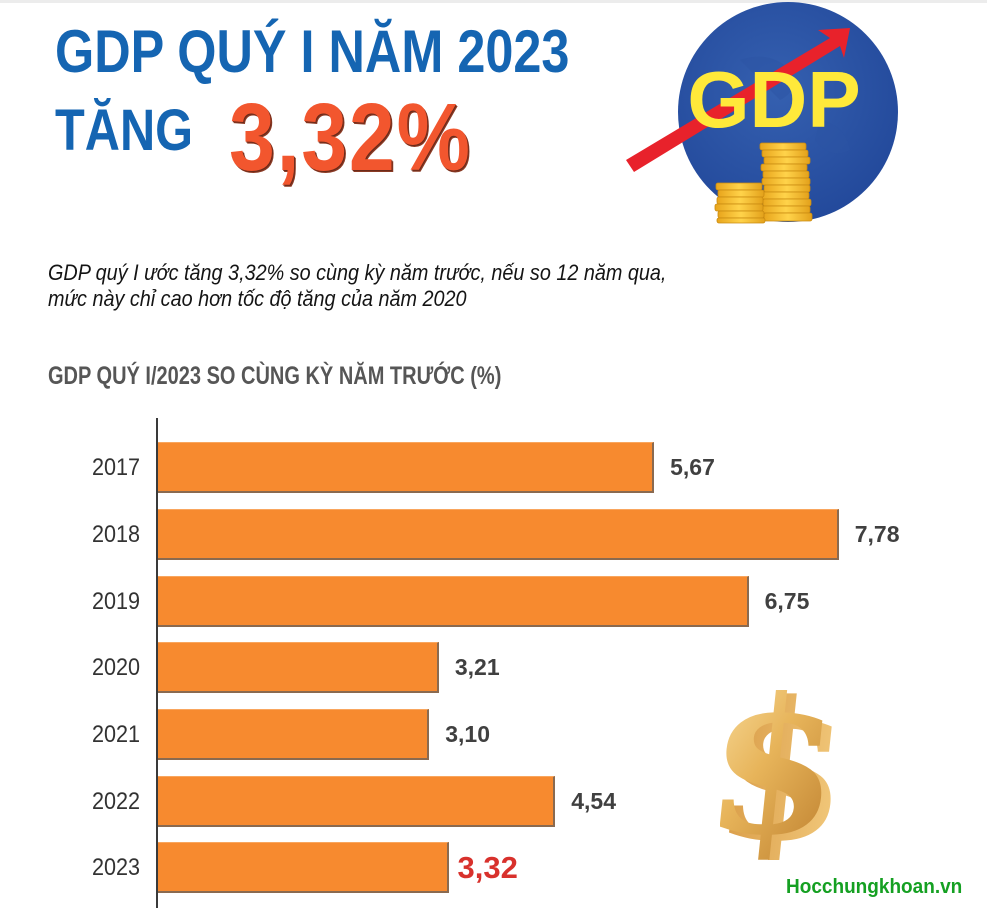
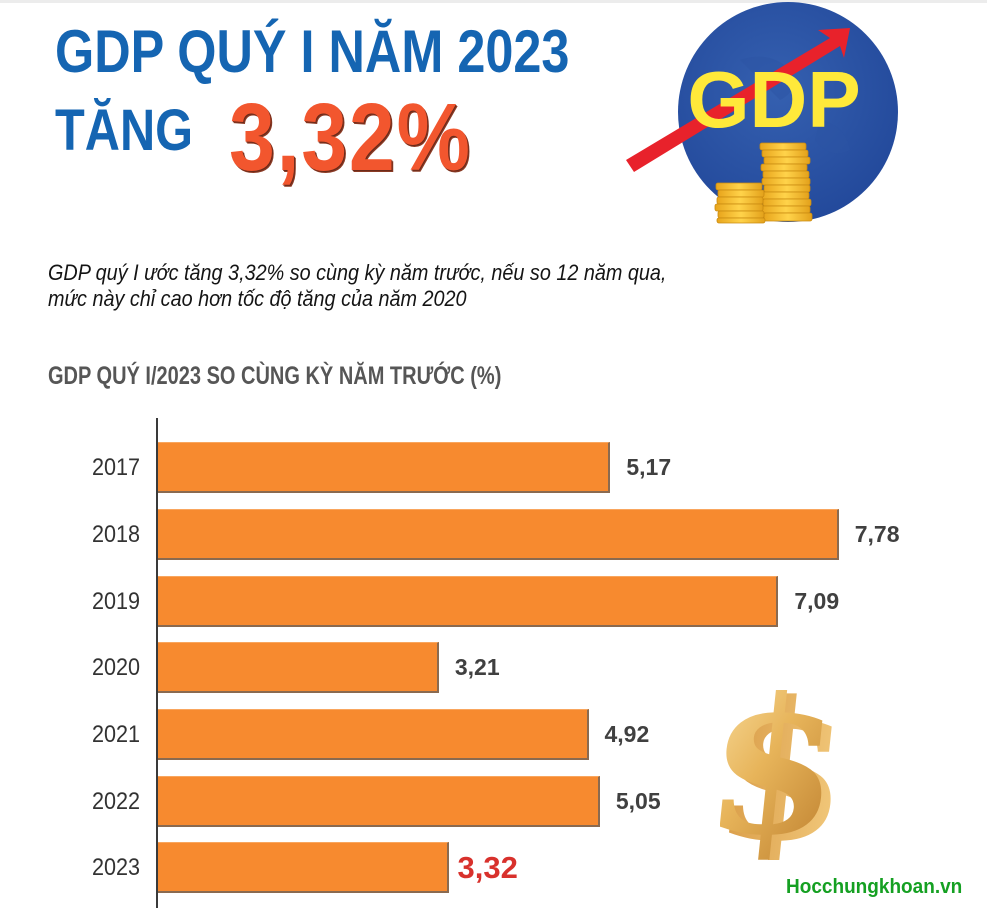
2017: 5,67 -> 5,17
2019: 6,75 -> 7,09
2021: 3,10 -> 4,92
2022: 4,54 -> 5,05
